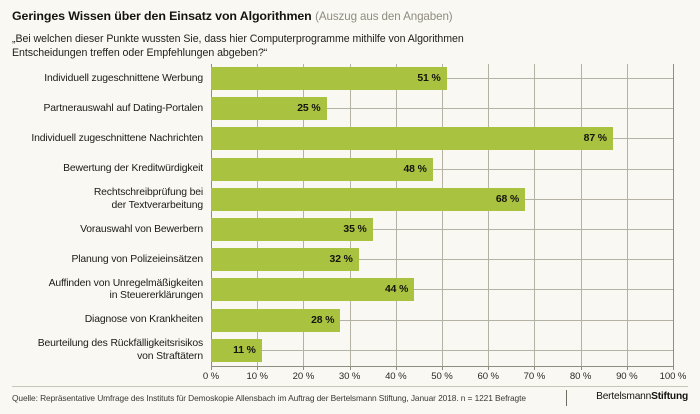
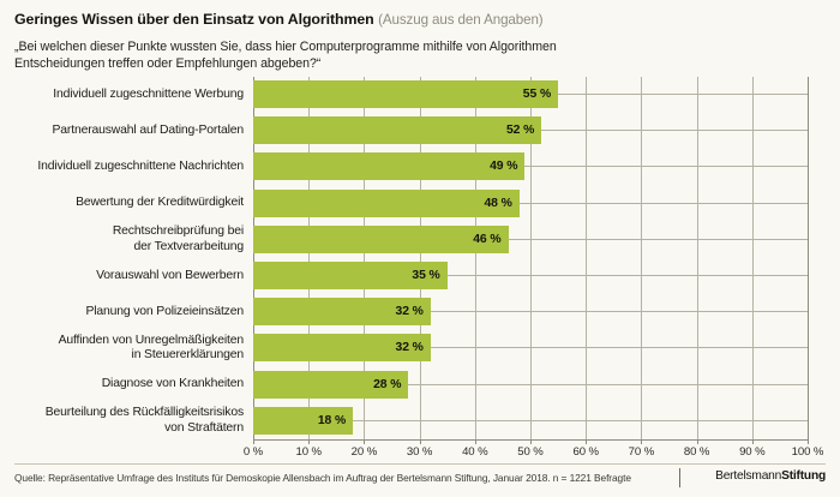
Individuell zugeschnittene Werbung: 51 -> 55
Partnerauswahl auf Dating-Portalen: 25 -> 52
Individuell zugeschnittene Nachrichten: 87 -> 49
Rechtschreibprüfung bei der Textverarbeitung: 68 -> 46
Auffinden von Unregelmäßigkeiten in Steuererklärungen: 44 -> 32
Beurteilung des Rückfälligkeitsrisikos von Straftätern: 11 -> 18
